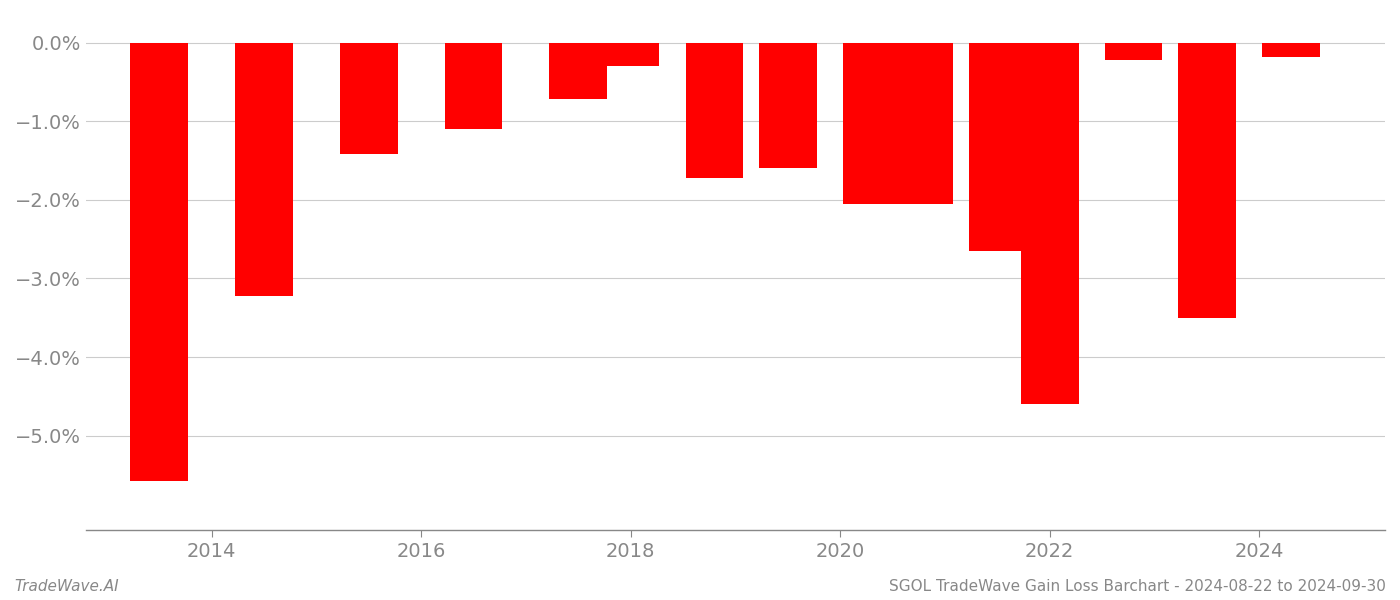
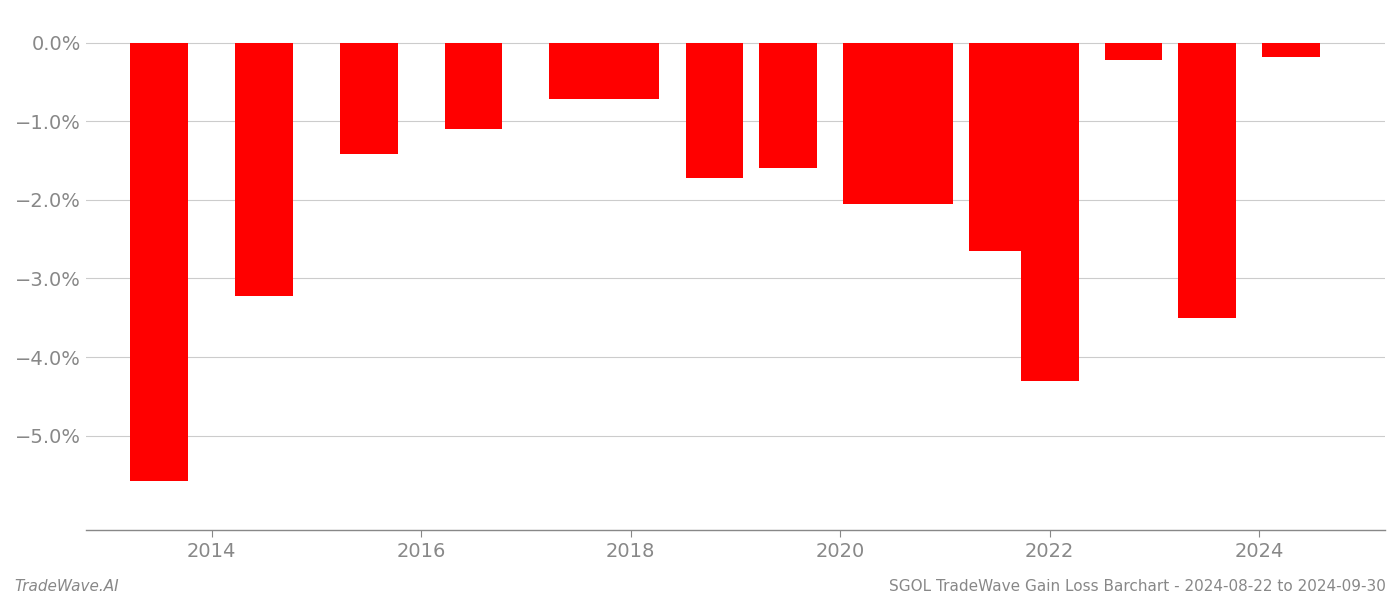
2018: -0.30% -> -0.72%
2022: -4.60% -> -4.30%
